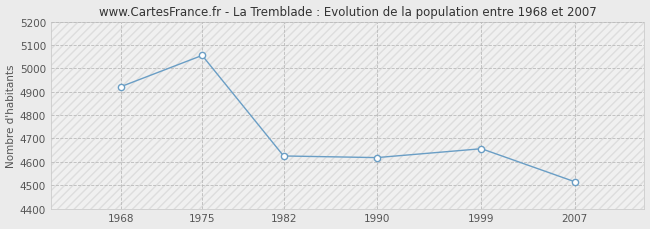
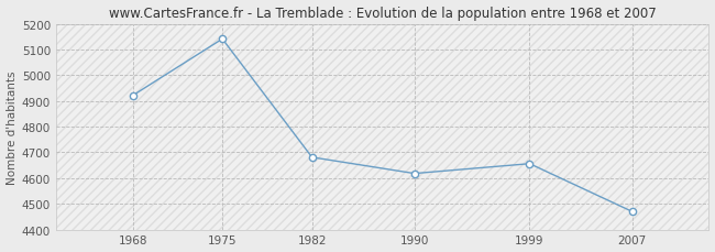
1975: 5055 -> 5141
1982: 4625 -> 4681
2007: 4515 -> 4470
